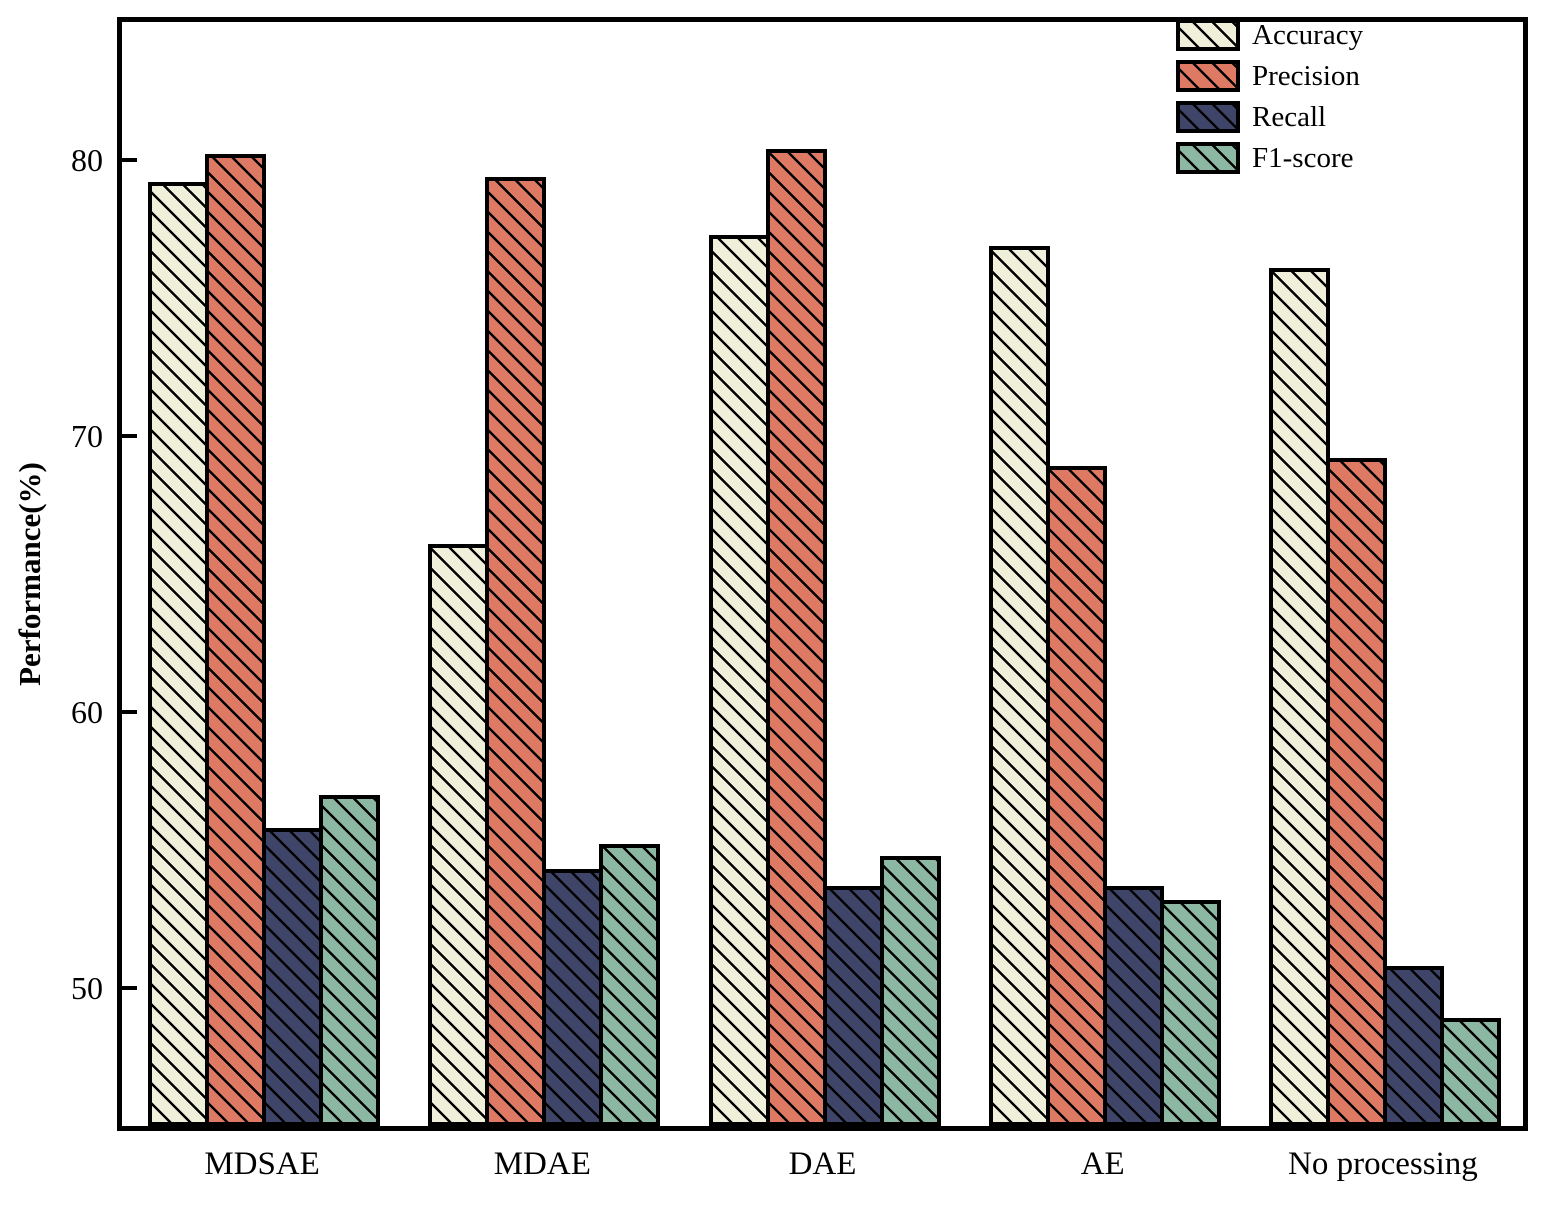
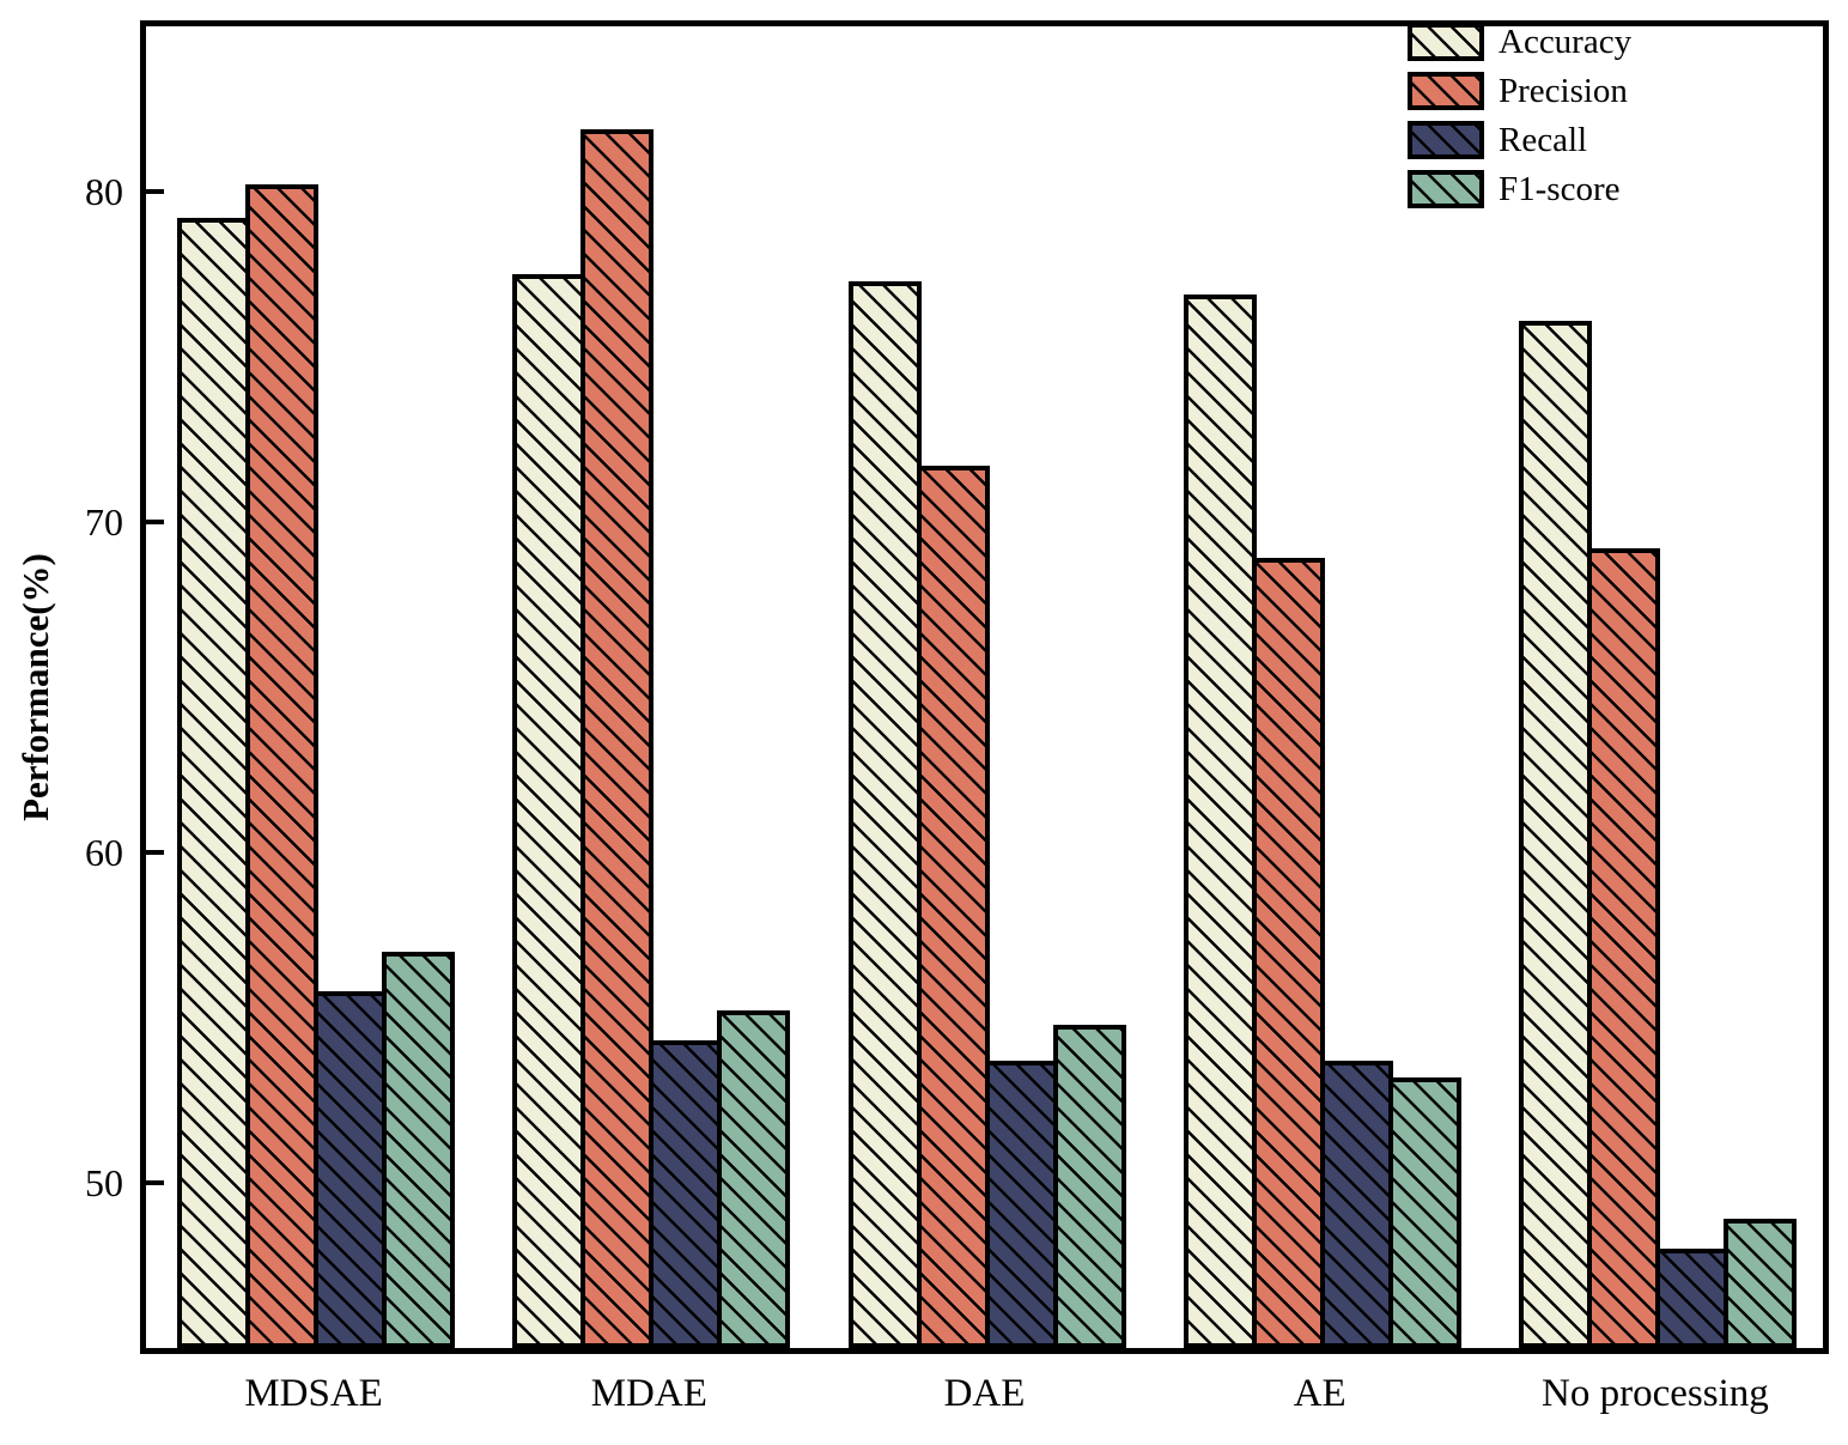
Accuracy/MDAE: 66.1 -> 77.5
Precision/MDAE: 79.4 -> 81.9
Precision/DAE: 80.4 -> 71.7
Recall/No processing: 50.8 -> 48.0
